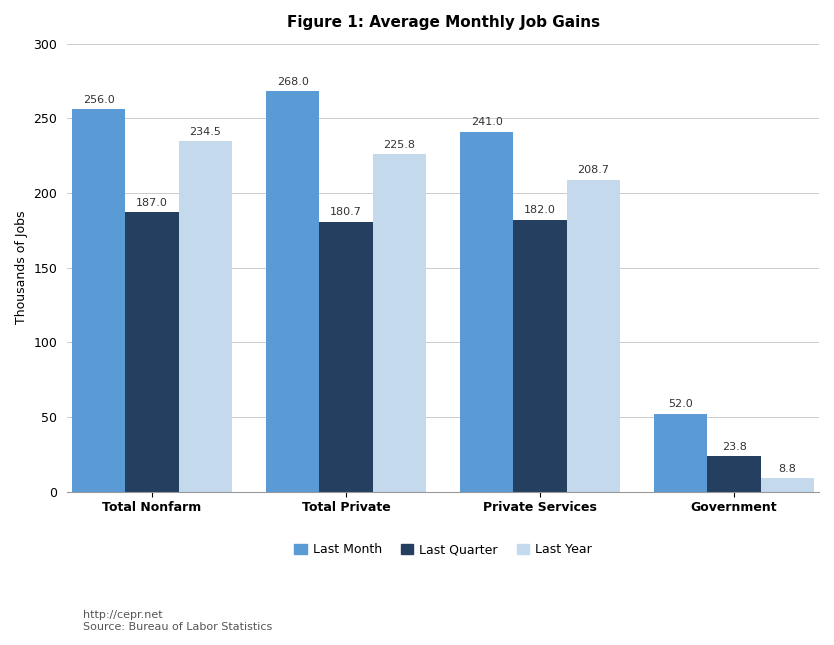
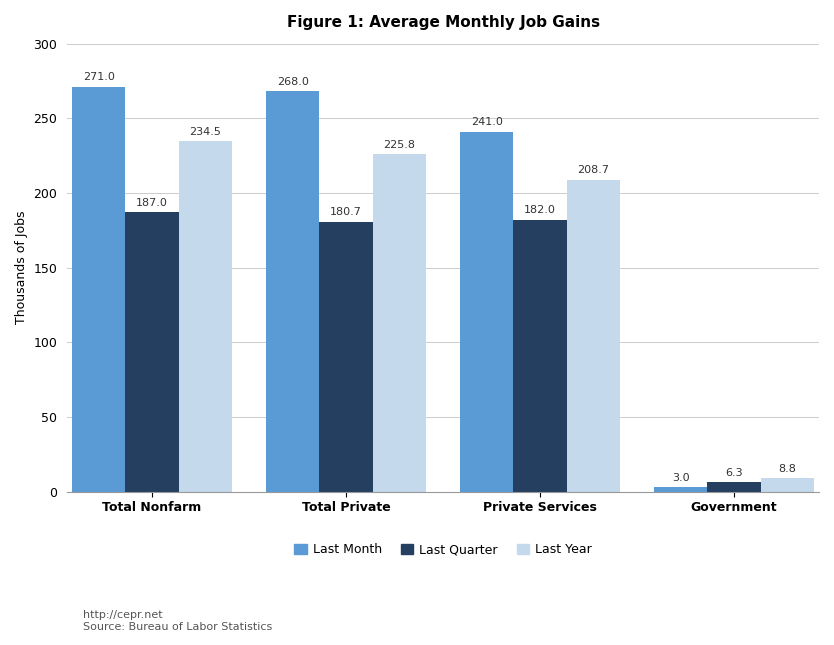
Last Month/Total Nonfarm: 256.0 -> 271.0
Last Month/Government: 52.0 -> 3.0
Last Quarter/Government: 23.8 -> 6.3
